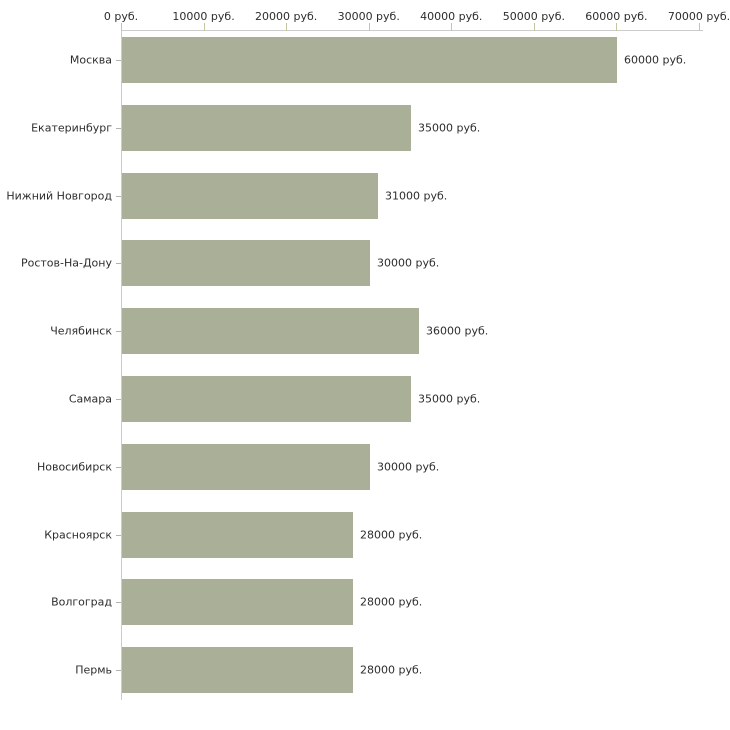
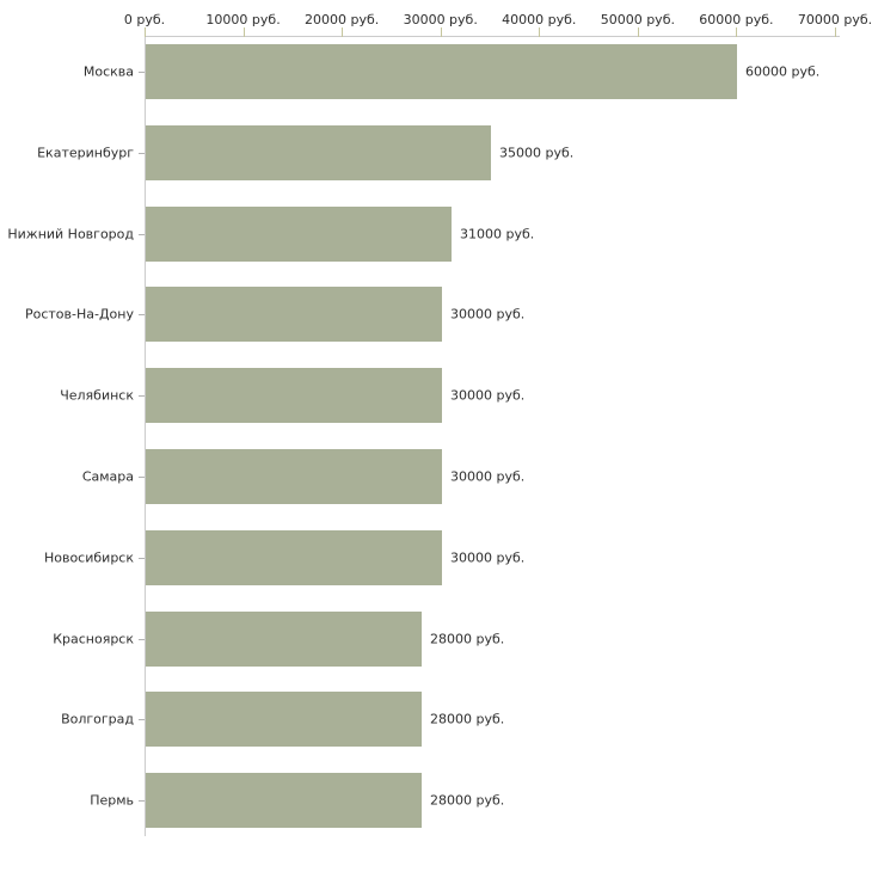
Челябинск: 36000 -> 30000
Самара: 35000 -> 30000
